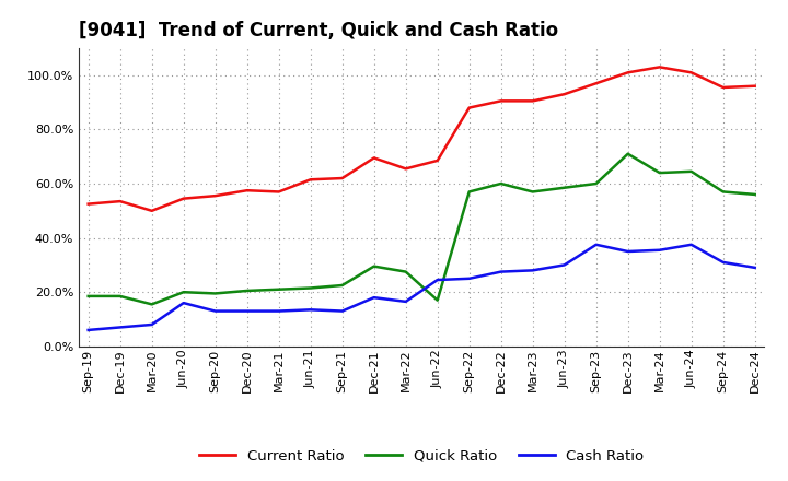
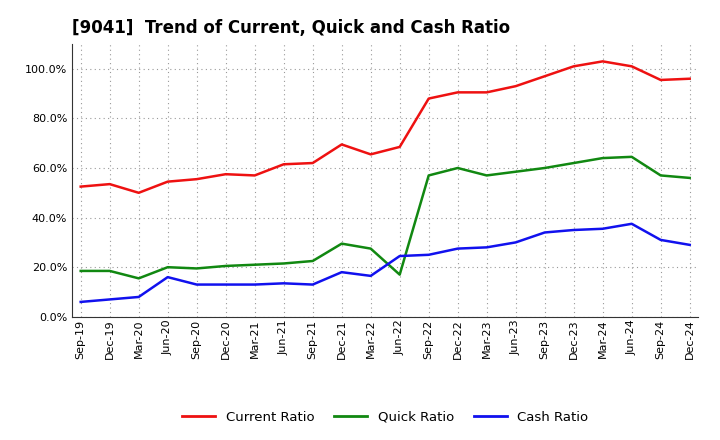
Cash Ratio/Sep-23: 37.5% -> 34.0%
Quick Ratio/Dec-23: 71.0% -> 62.0%
